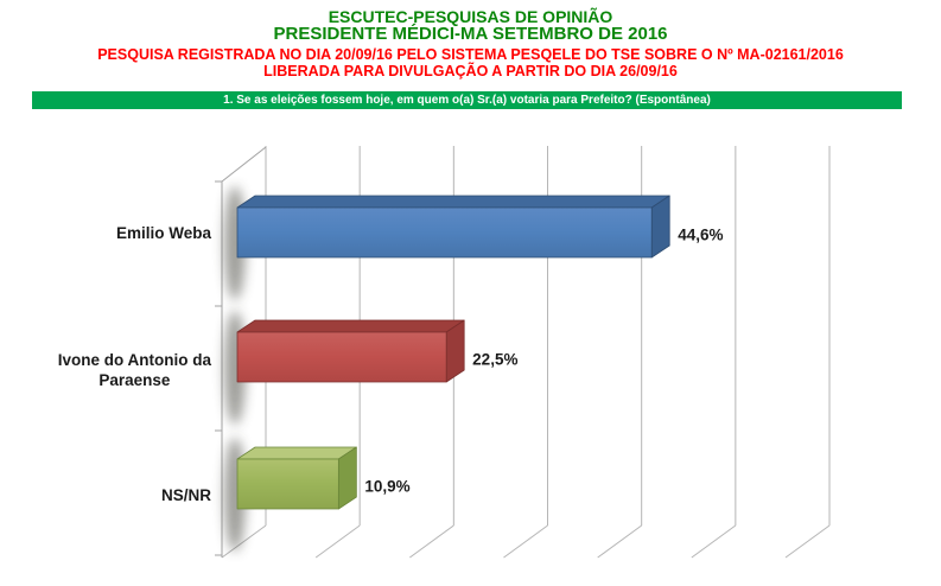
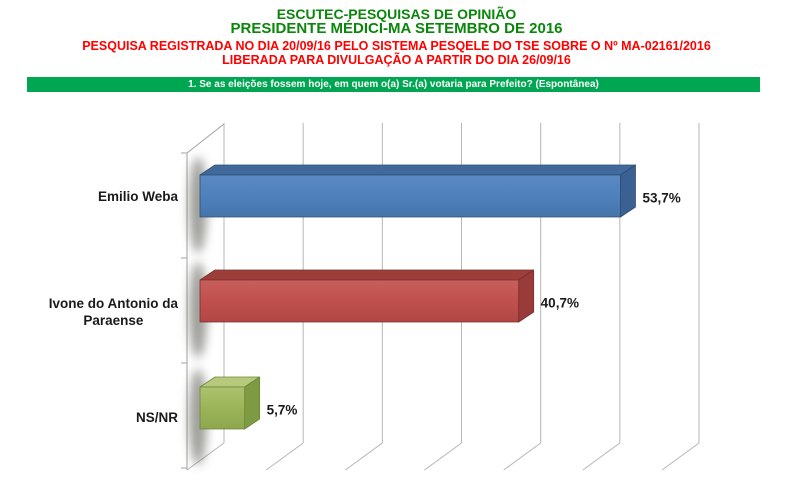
Emilio Weba: 44,6% -> 53,7%
Ivone do Antonio da Paraense: 22,5% -> 40,7%
NS/NR: 10,9% -> 5,7%
